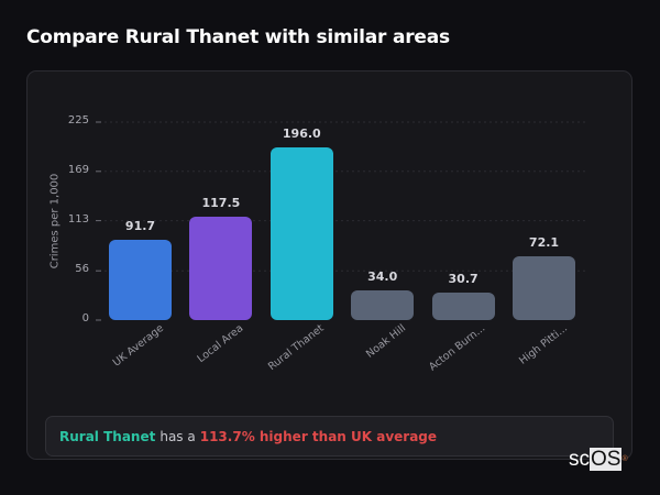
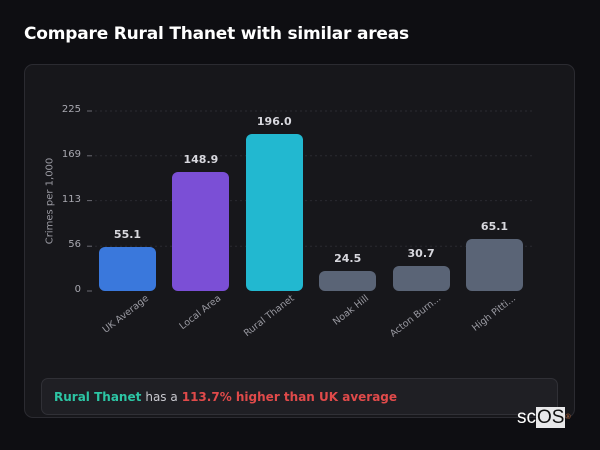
UK Average: 91.7 -> 55.1
Local Area: 117.5 -> 148.9
Noak Hill: 34.0 -> 24.5
High Pitti...: 72.1 -> 65.1
